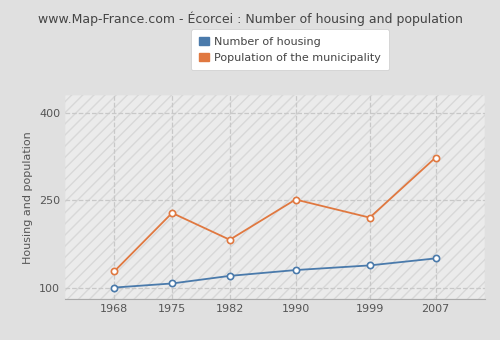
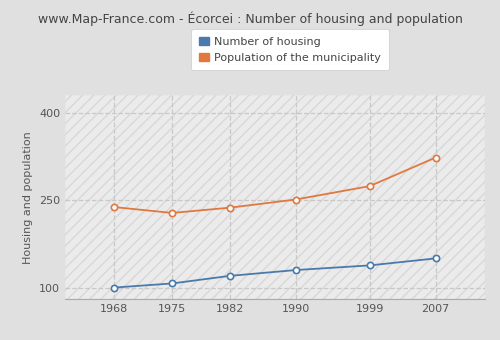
Population of the municipality/1968: 128 -> 238
Population of the municipality/1982: 182 -> 237
Population of the municipality/1999: 220 -> 274
